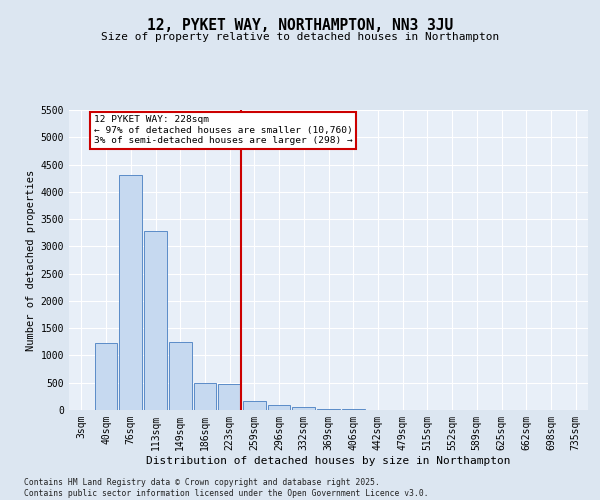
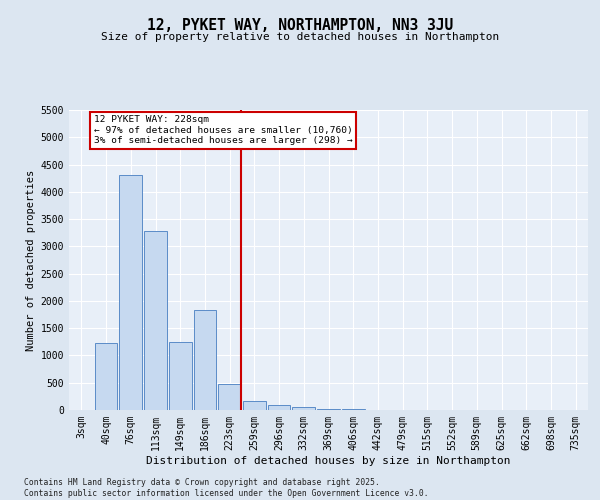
186sqm: 500 -> 1840
